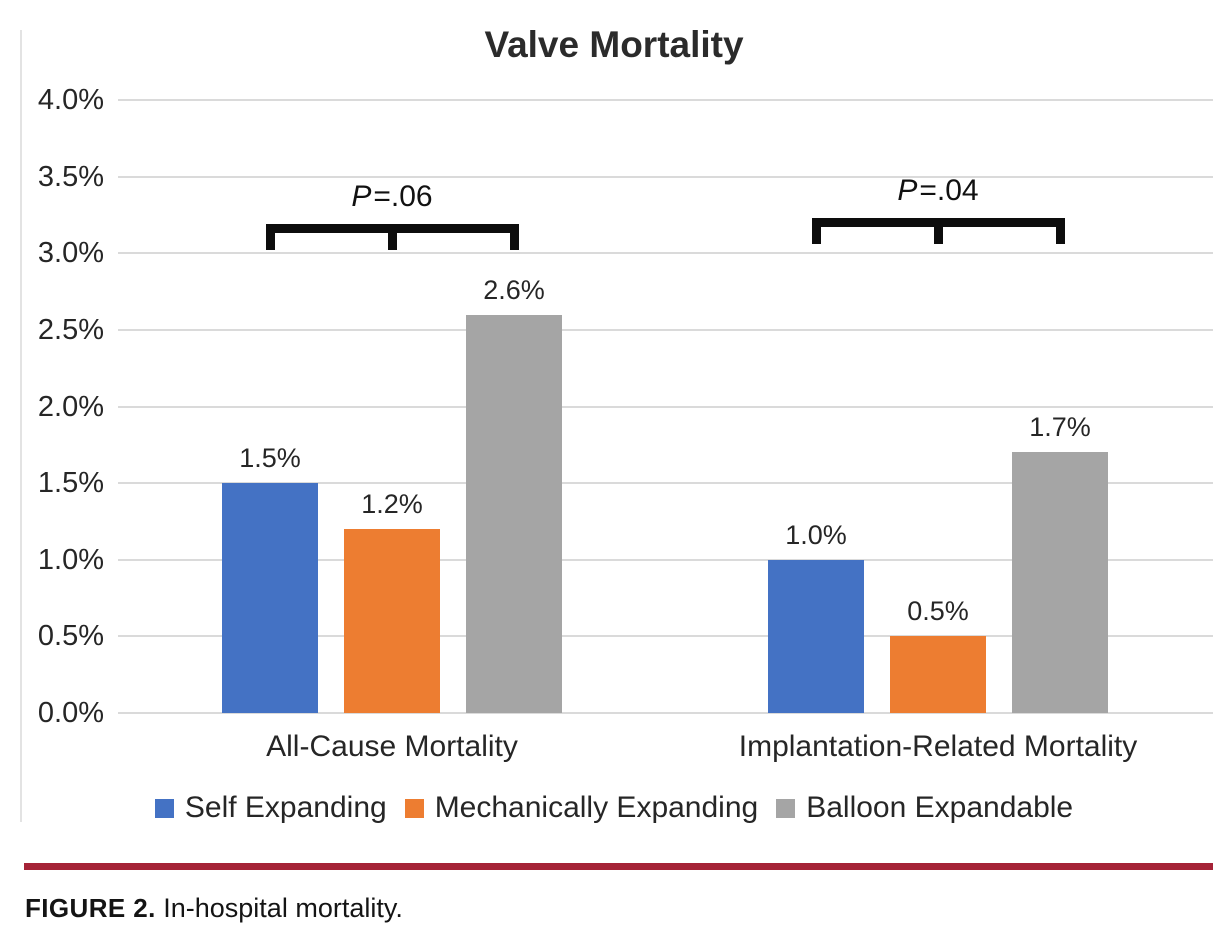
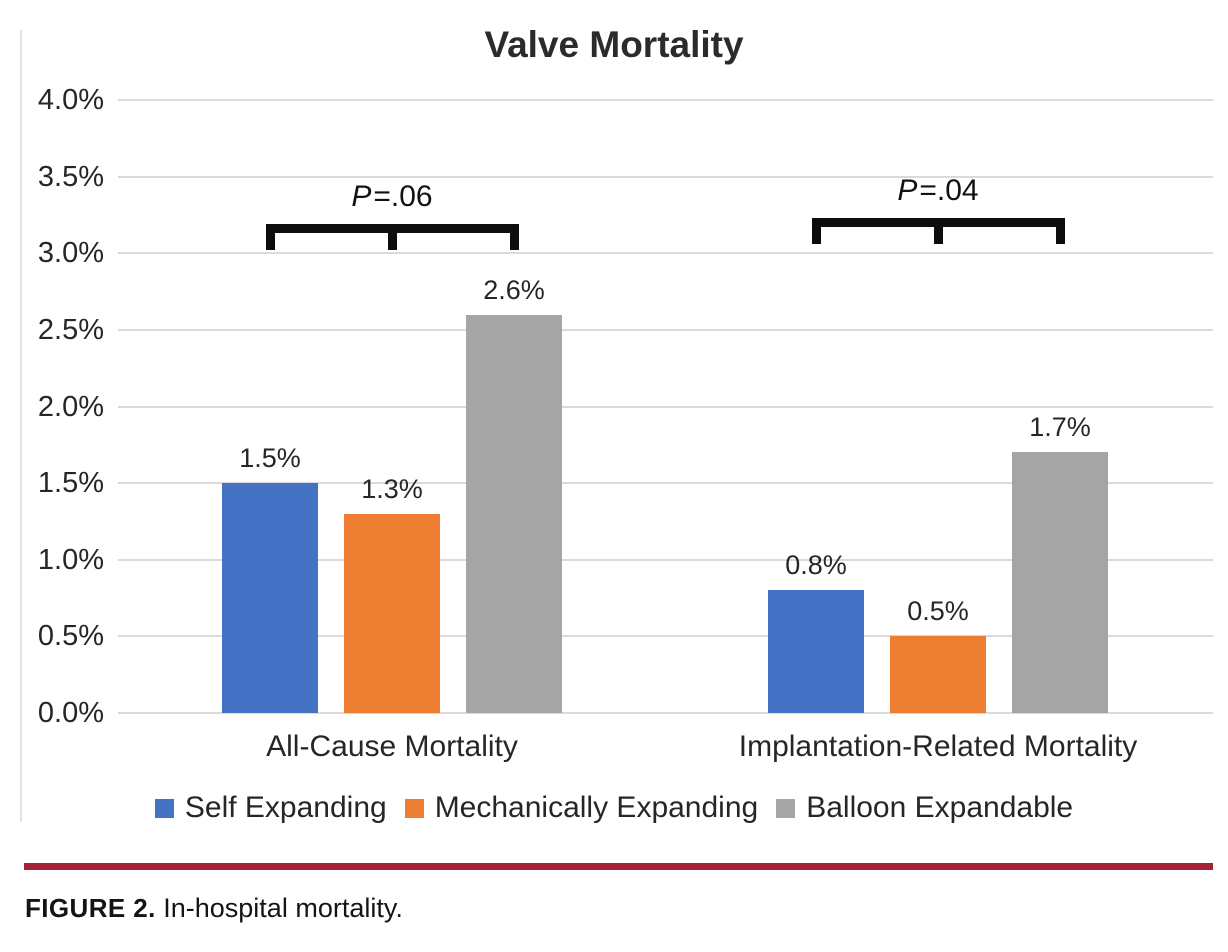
Mechanically Expanding/All-Cause Mortality: 1.2% -> 1.3%
Self Expanding/Implantation-Related Mortality: 1.0% -> 0.8%
